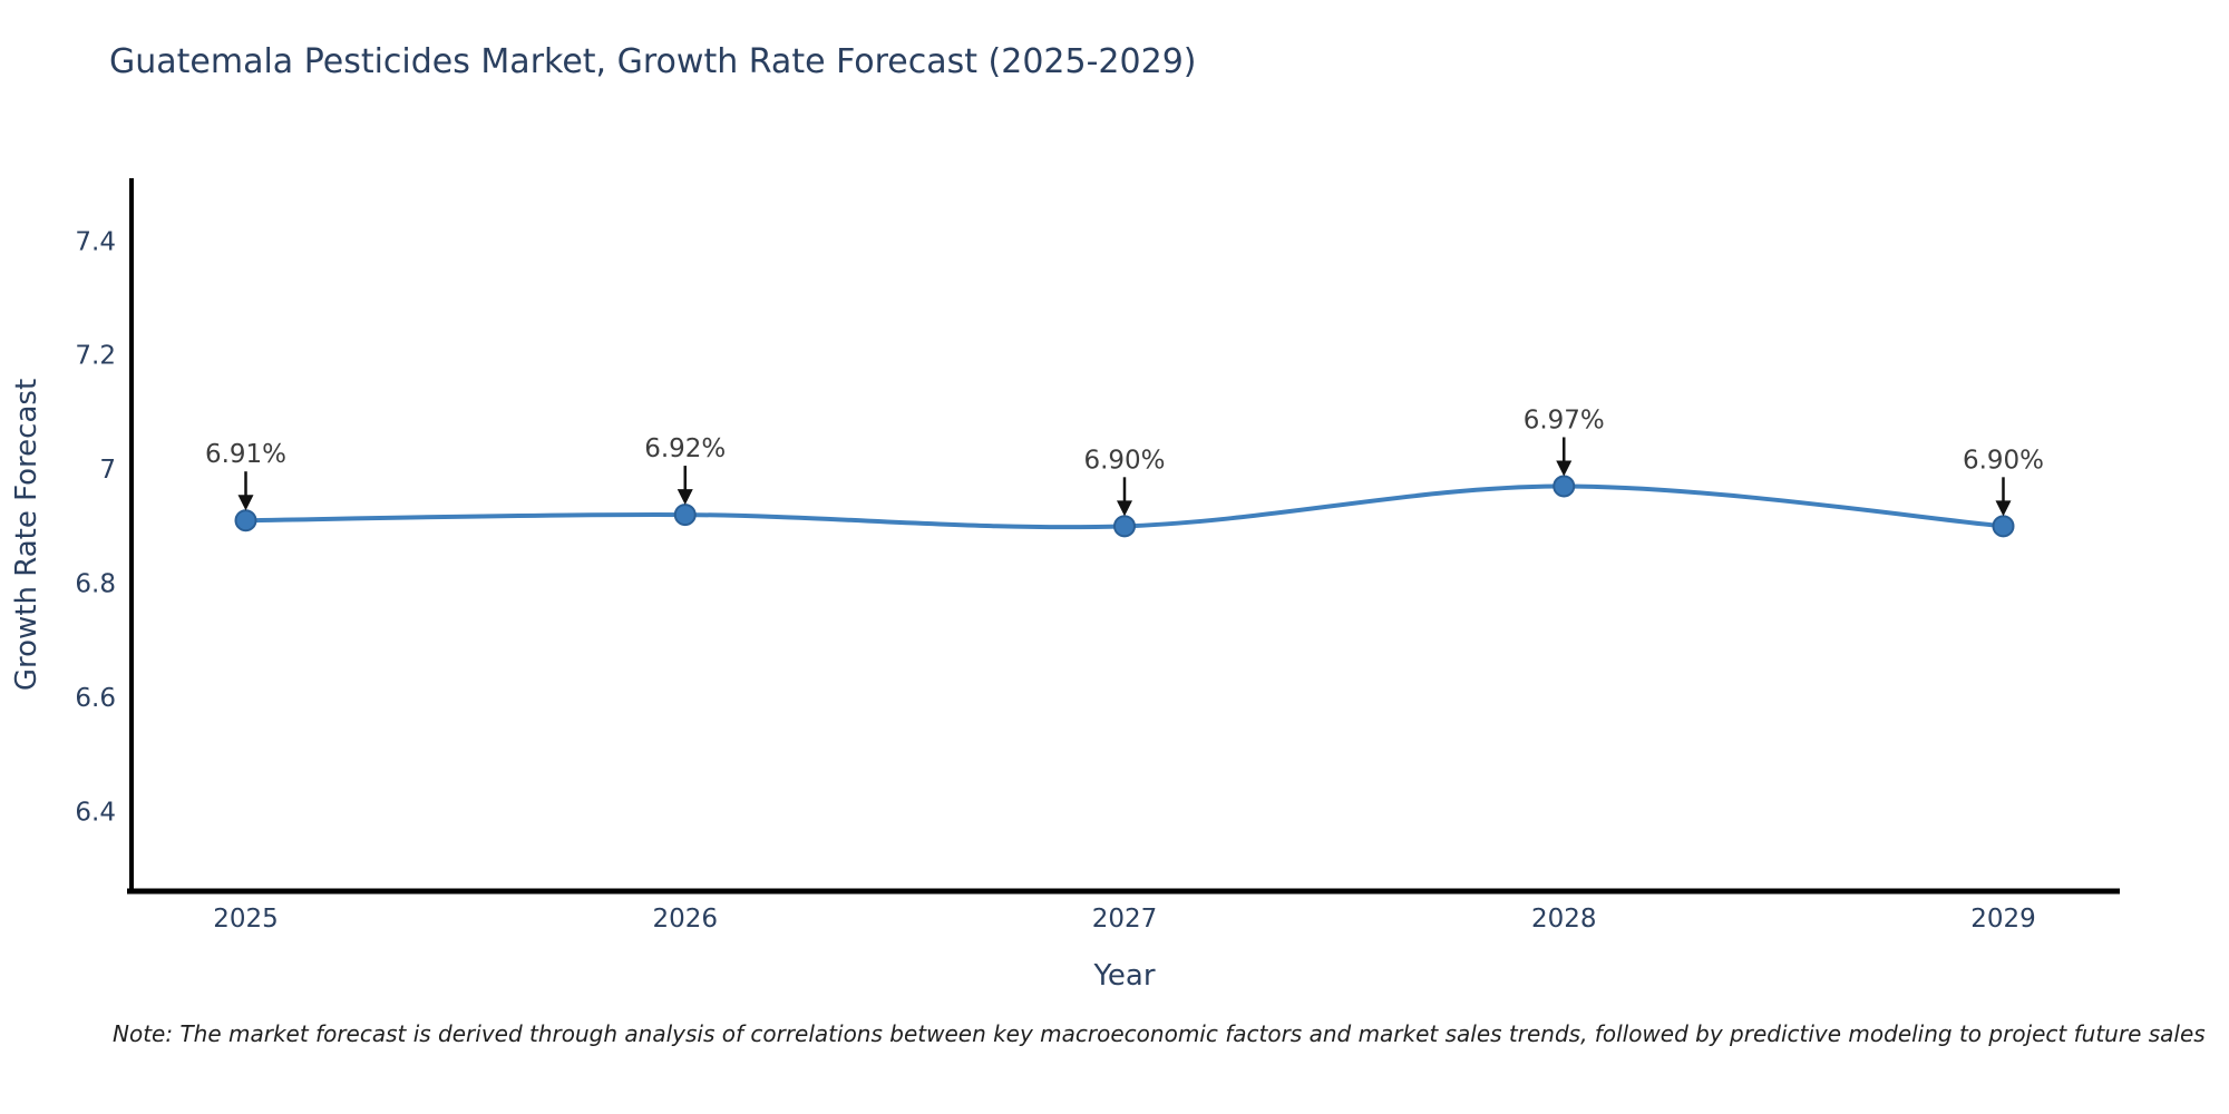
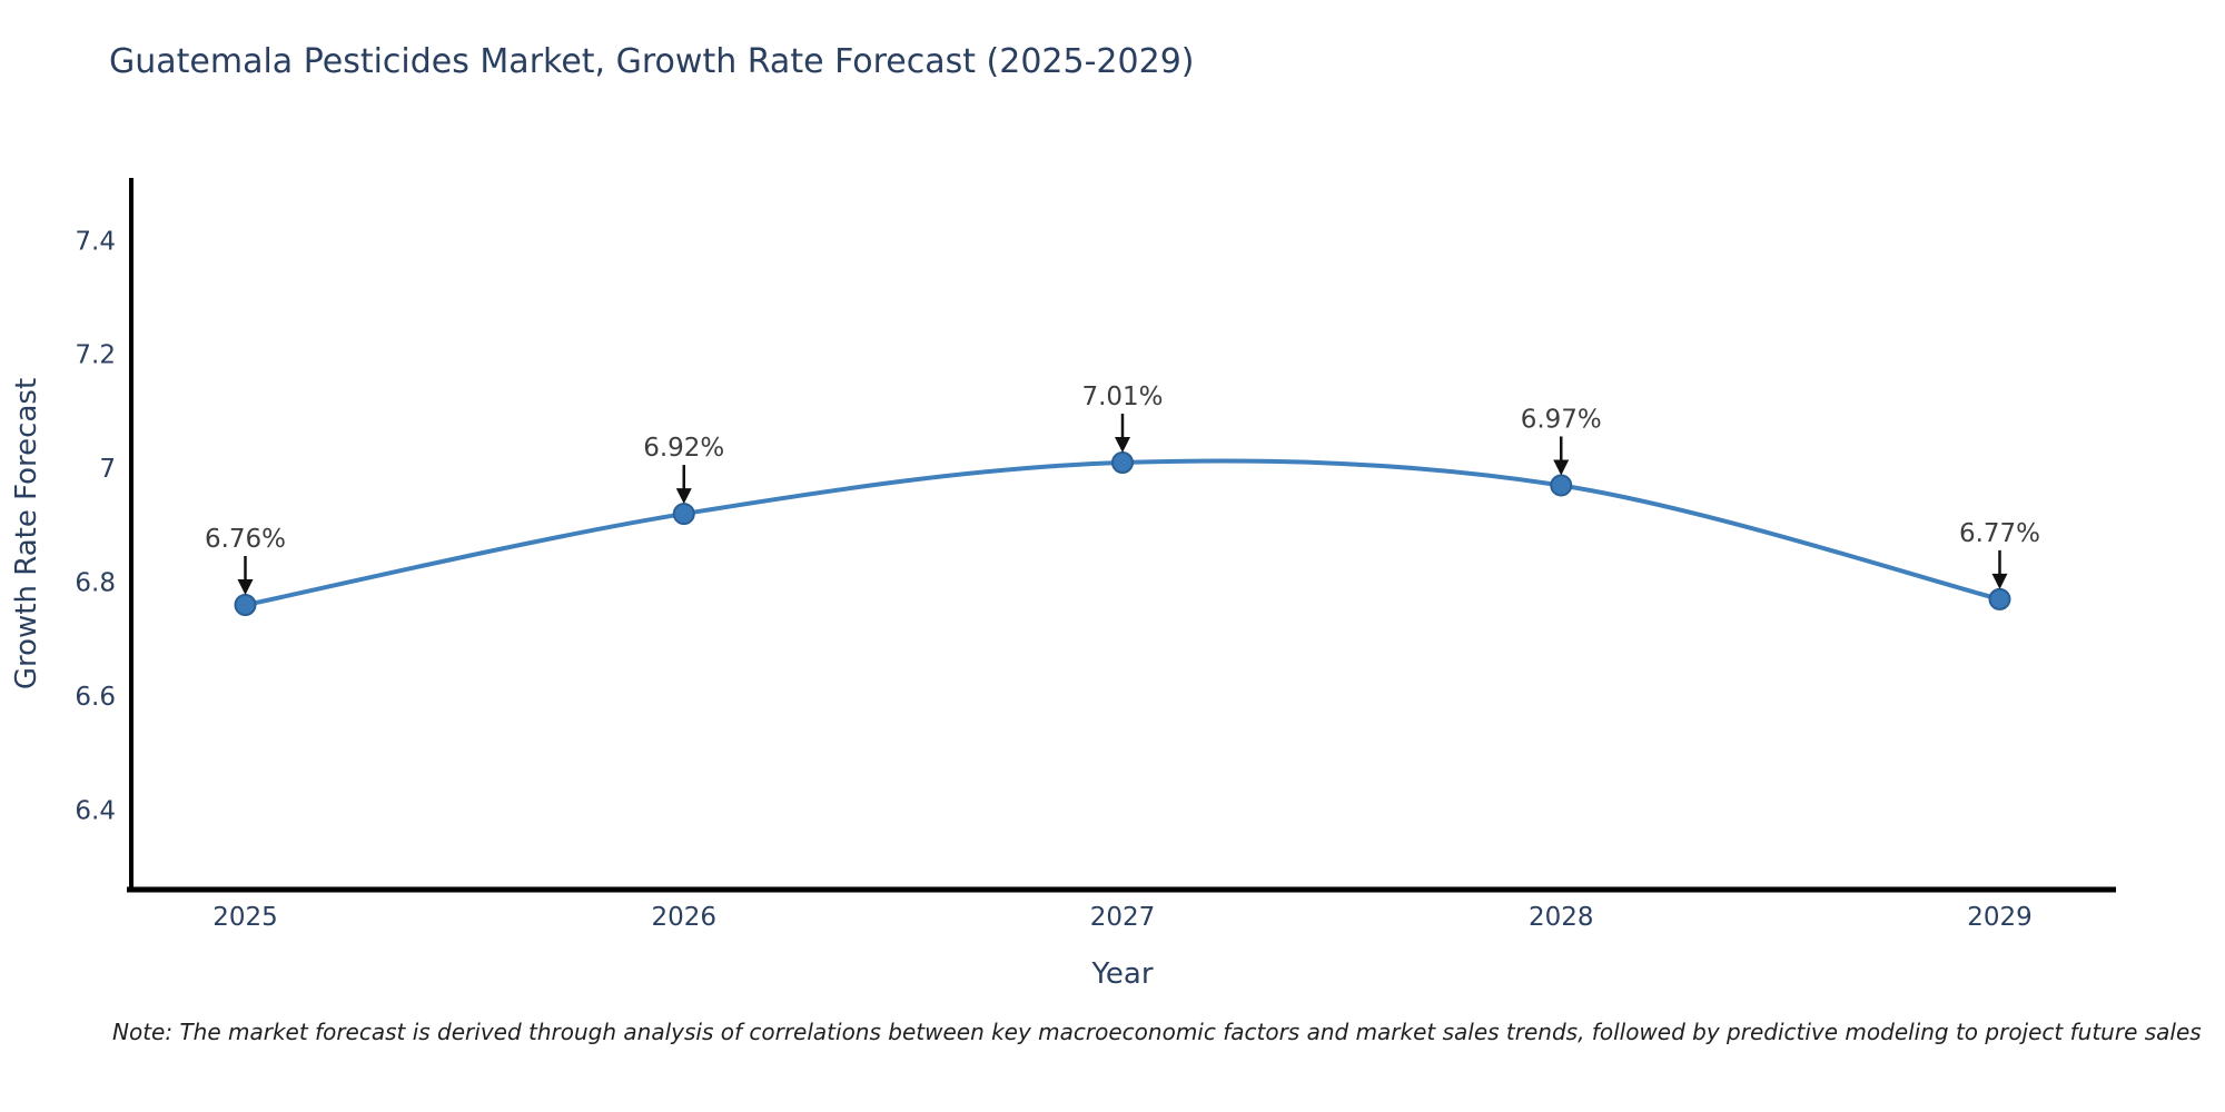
2025: 6.91% -> 6.76%
2027: 6.90% -> 7.01%
2029: 6.90% -> 6.77%
